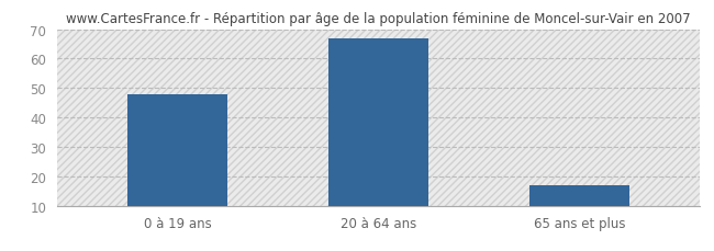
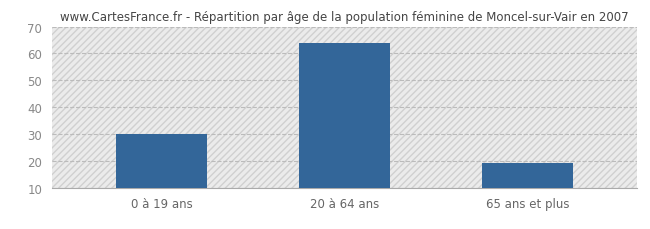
0 à 19 ans: 48 -> 30
20 à 64 ans: 67 -> 64
65 ans et plus: 17 -> 19
